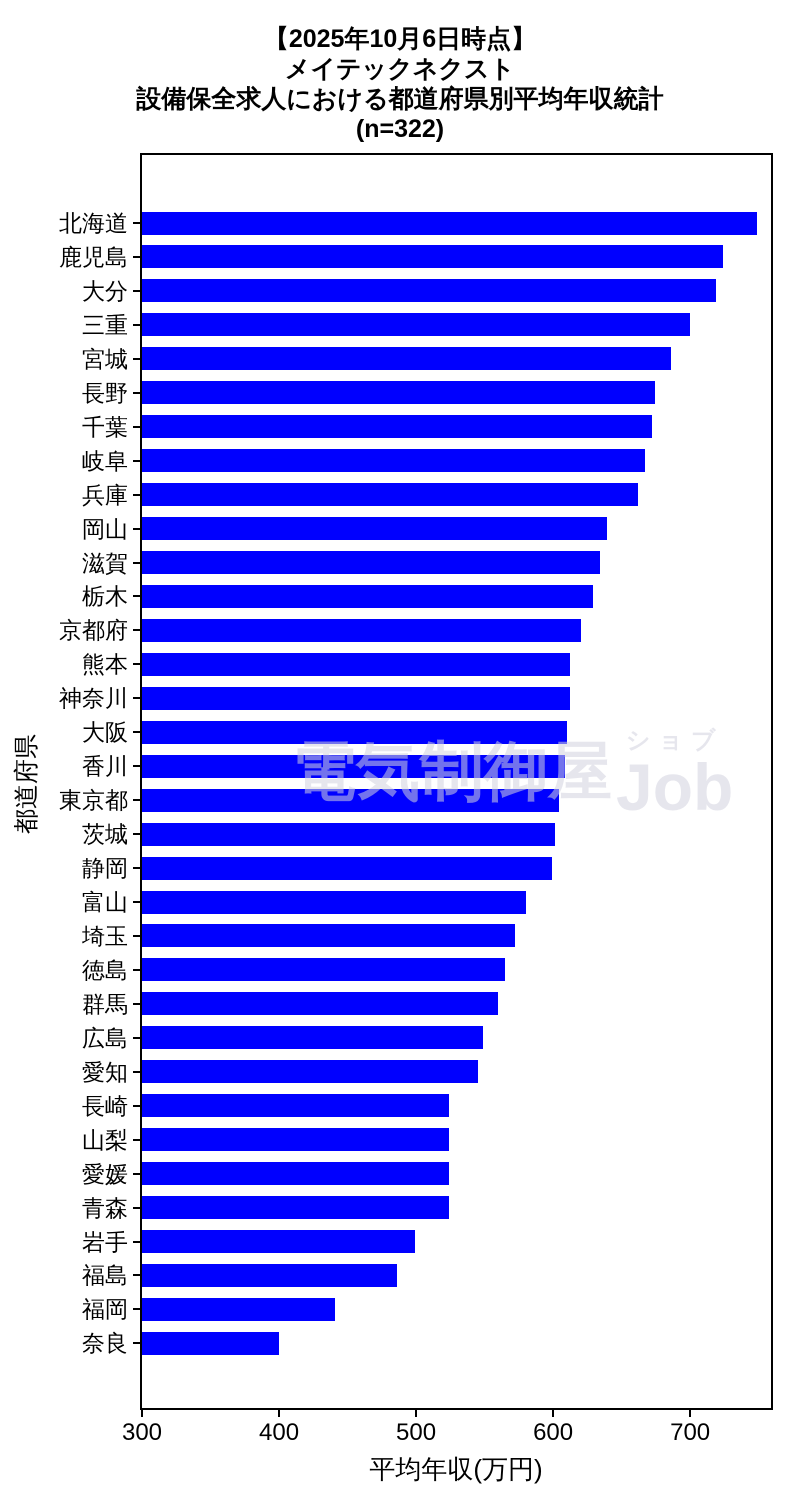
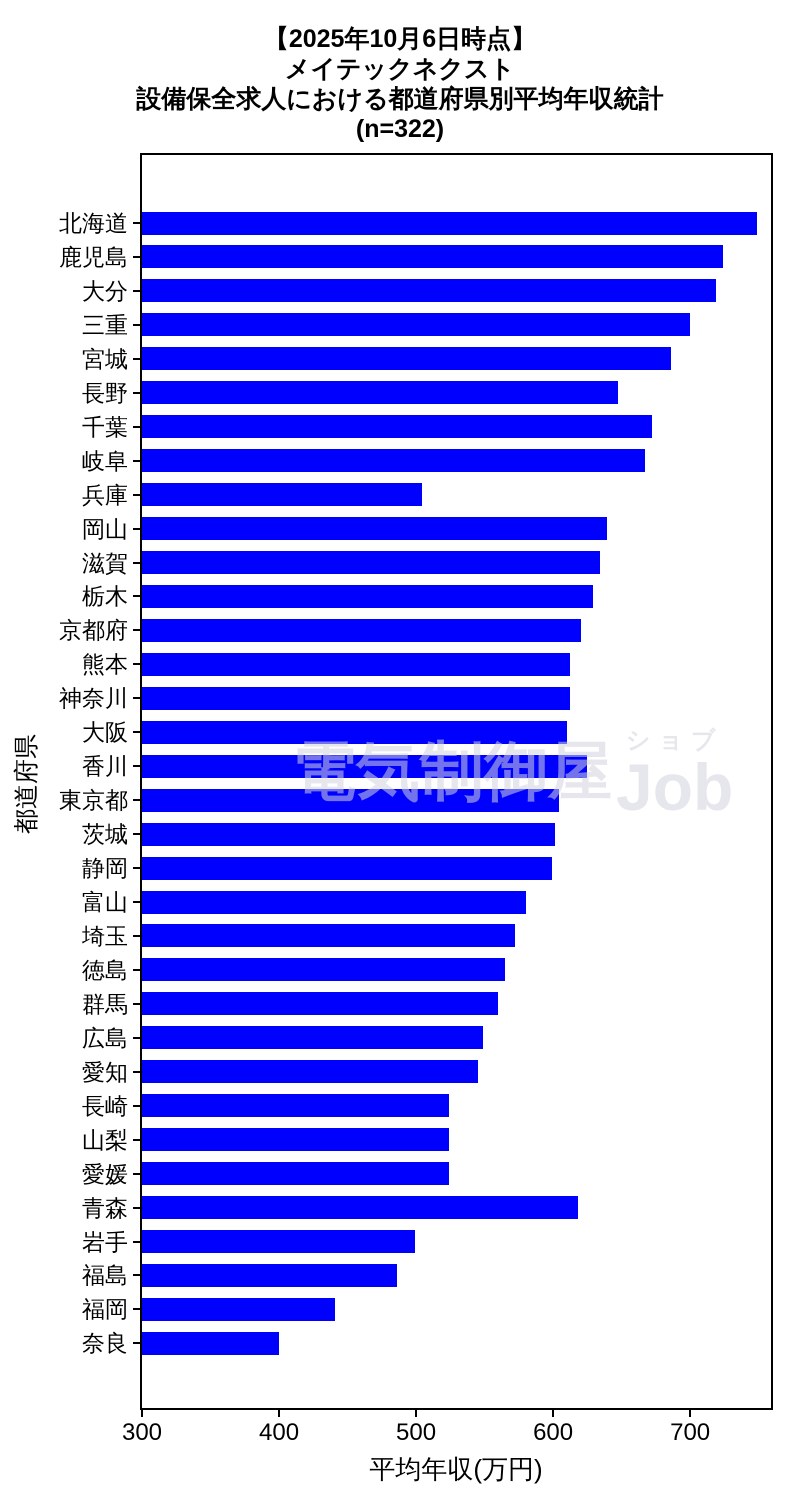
長野: 674 -> 647
兵庫: 662 -> 504
香川: 609 -> 625
青森: 524 -> 618
